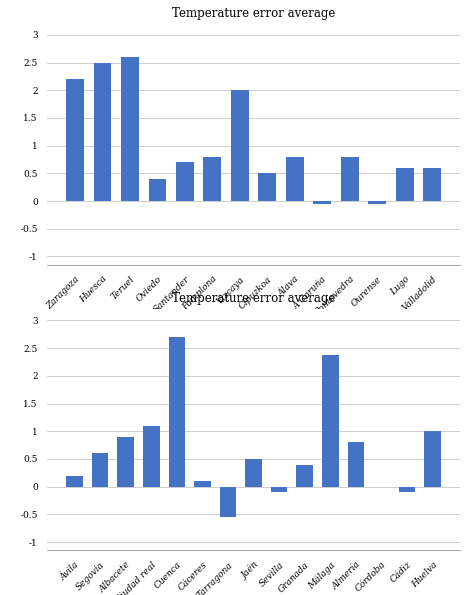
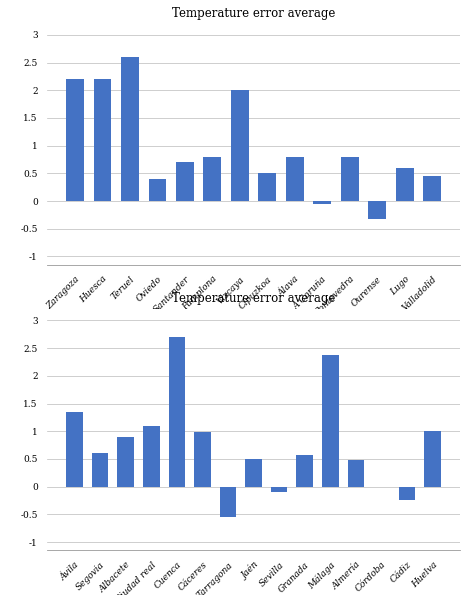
Huesca: 2.50 -> 2.20
Ourense: -0.05 -> -0.32
Valladolid: 0.60 -> 0.46
Ávila: 0.20 -> 1.34
Cáceres: 0.10 -> 0.98
Granada: 0.40 -> 0.58
Almería: 0.80 -> 0.48
Cádiz: -0.10 -> -0.24
